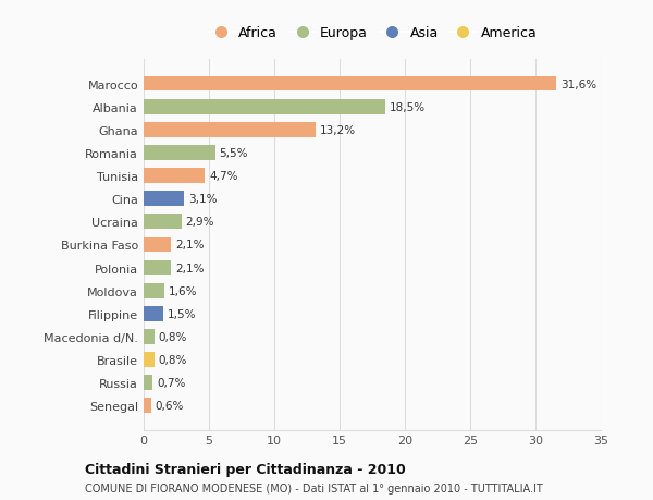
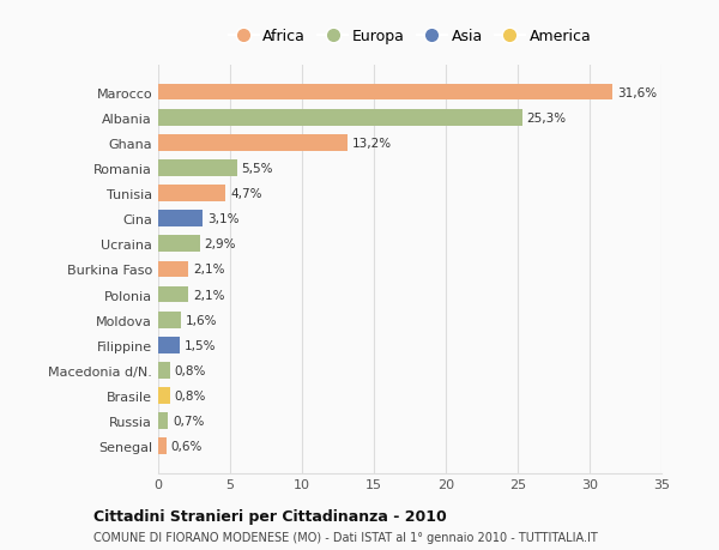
Albania: 18,5% -> 25,3%
